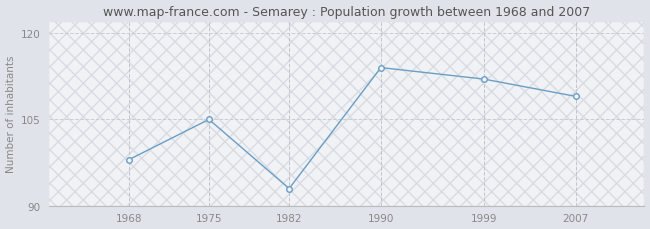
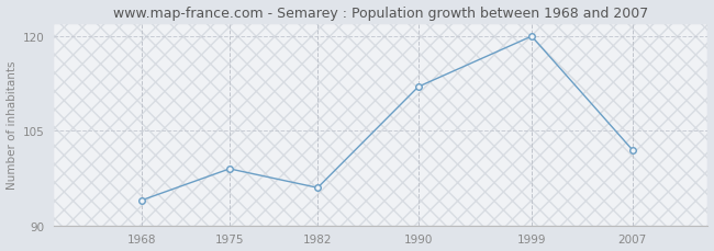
1968: 98 -> 94
1975: 105 -> 99
1982: 93 -> 96
1990: 114 -> 112
1999: 112 -> 120
2007: 109 -> 102
